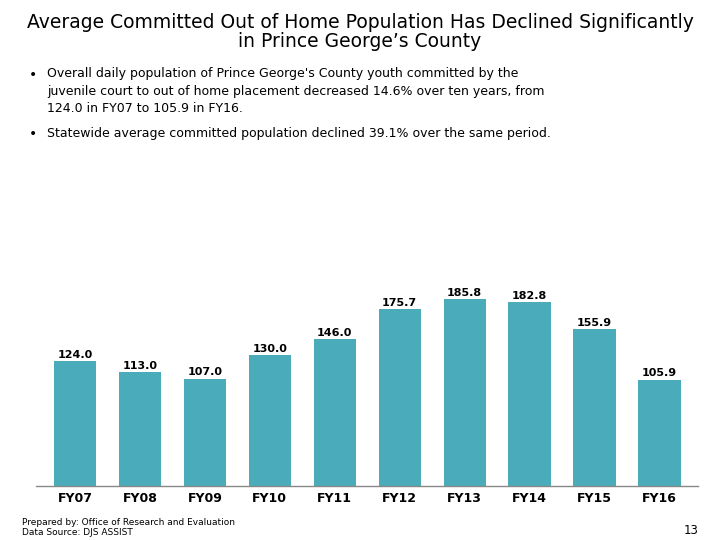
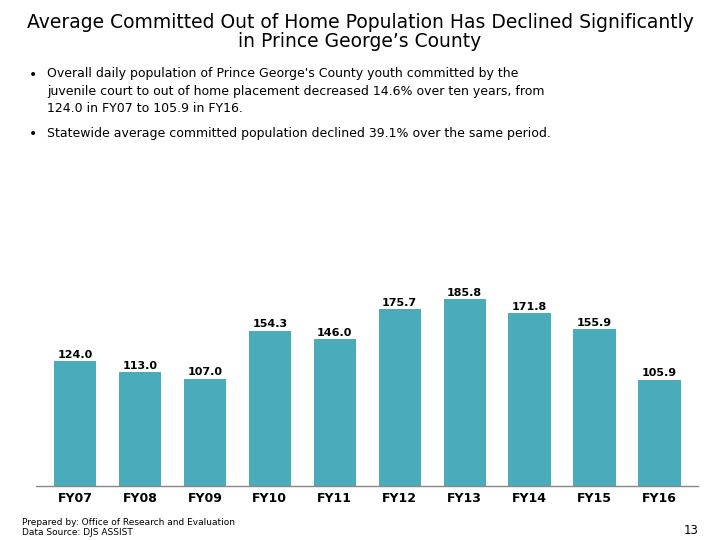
FY10: 130.0 -> 154.3
FY14: 182.8 -> 171.8
